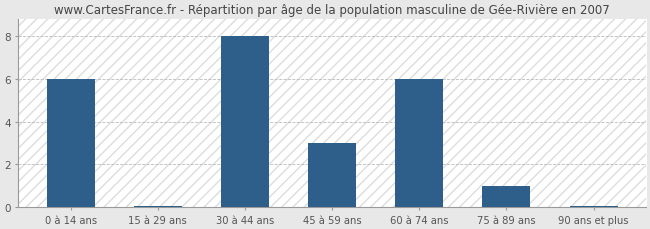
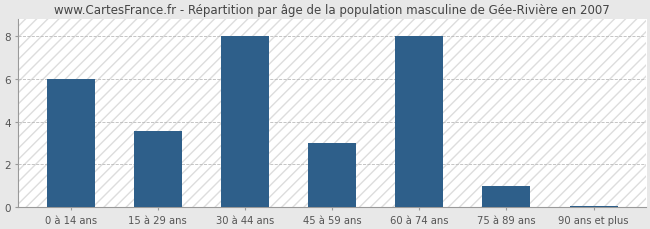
15 à 29 ans: 0.07 -> 3.55
60 à 74 ans: 6.00 -> 8.00
